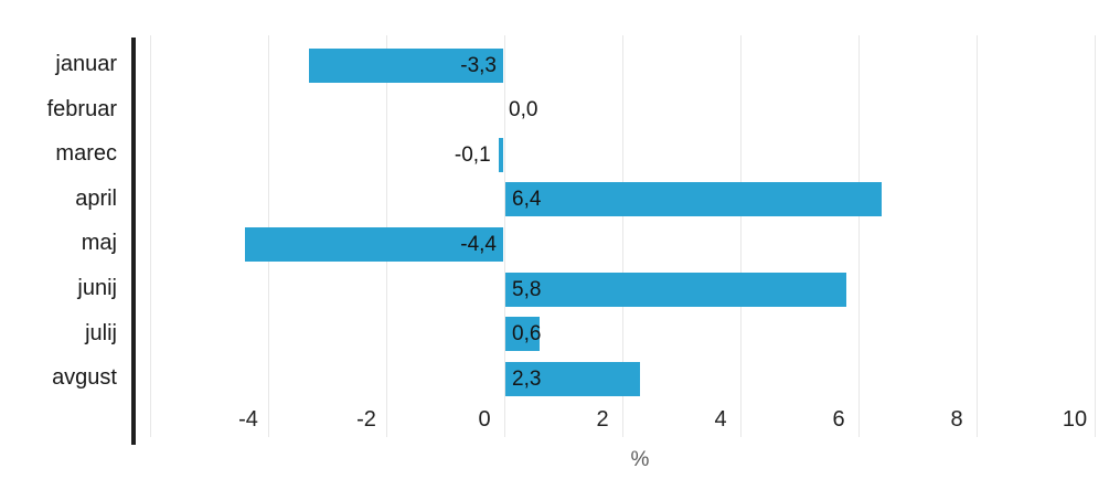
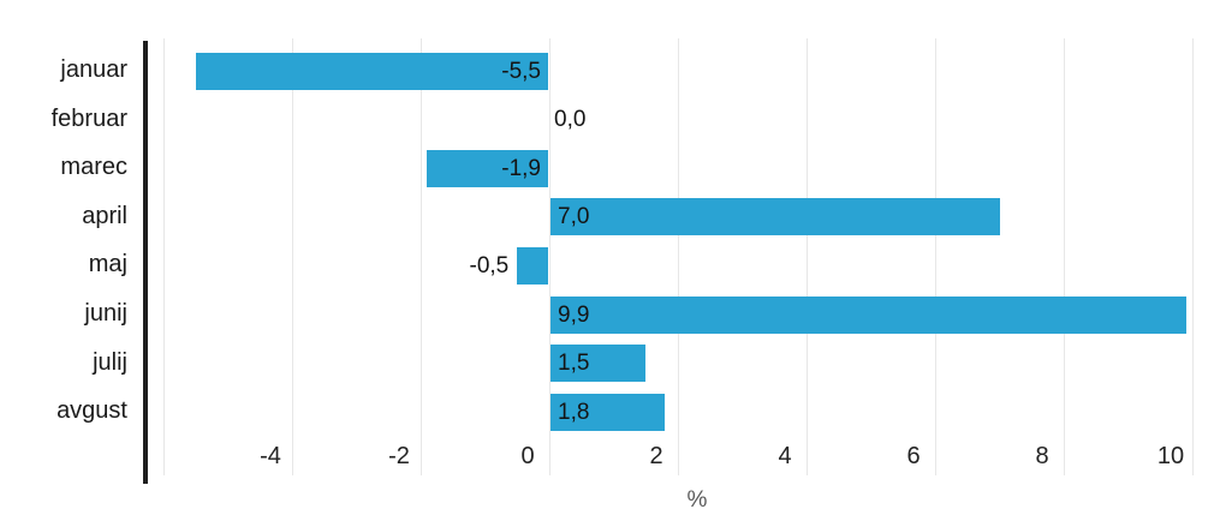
januar: -3,3 -> -5,5
marec: -0,1 -> -1,9
april: 6,4 -> 7,0
maj: -4,4 -> -0,5
junij: 5,8 -> 9,9
julij: 0,6 -> 1,5
avgust: 2,3 -> 1,8
